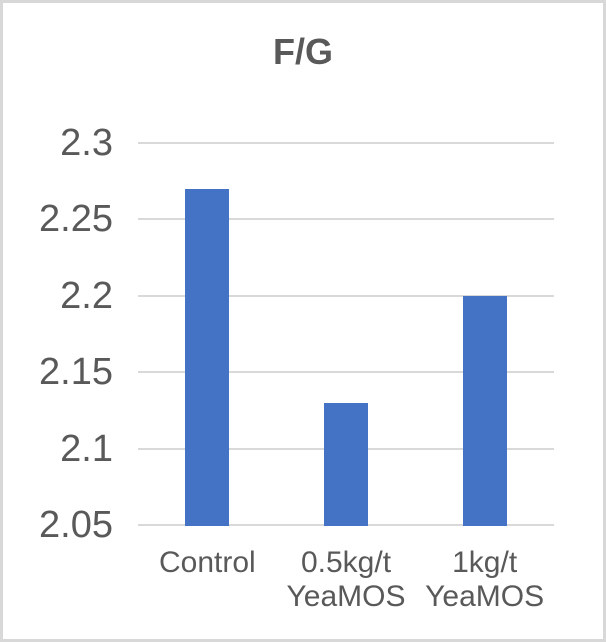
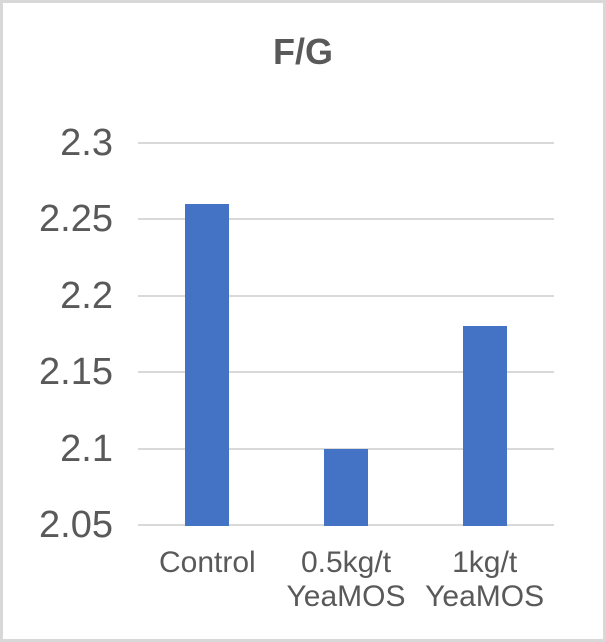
Control: 2.27 -> 2.26
0.5kg/t YeaMOS: 2.13 -> 2.10
1kg/t YeaMOS: 2.20 -> 2.18
